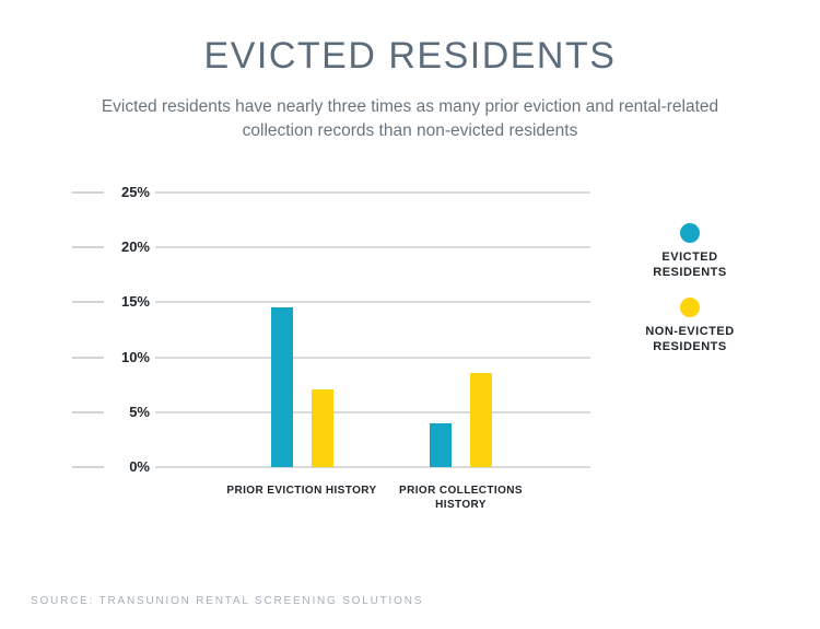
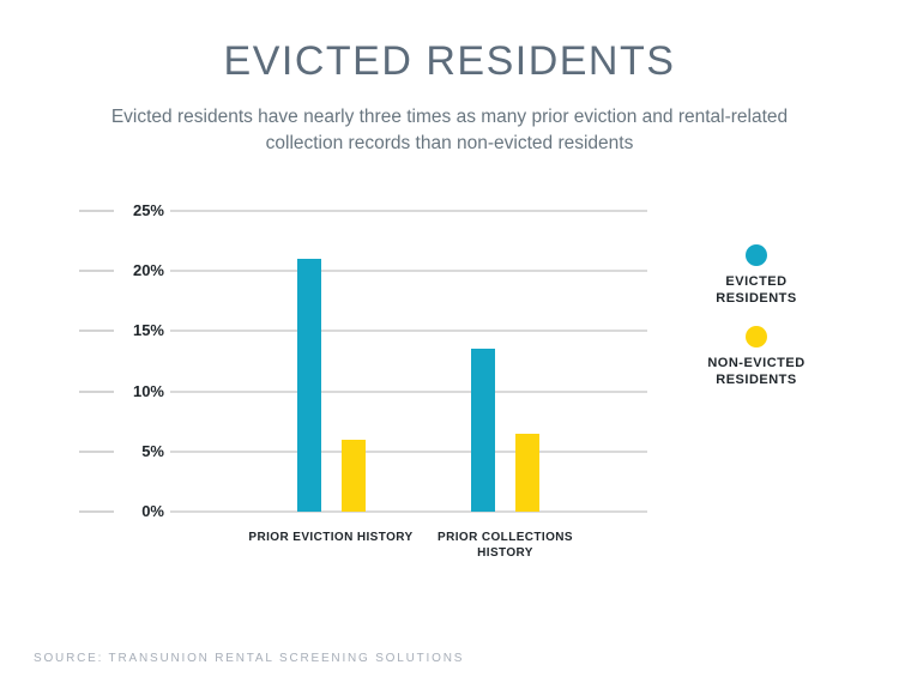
EVICTED RESIDENTS/PRIOR EVICTION HISTORY: 14.5% -> 21.0%
NON-EVICTED RESIDENTS/PRIOR EVICTION HISTORY: 7.1% -> 6.0%
EVICTED RESIDENTS/PRIOR COLLECTIONS HISTORY: 4.0% -> 13.5%
NON-EVICTED RESIDENTS/PRIOR COLLECTIONS HISTORY: 8.6% -> 6.5%
